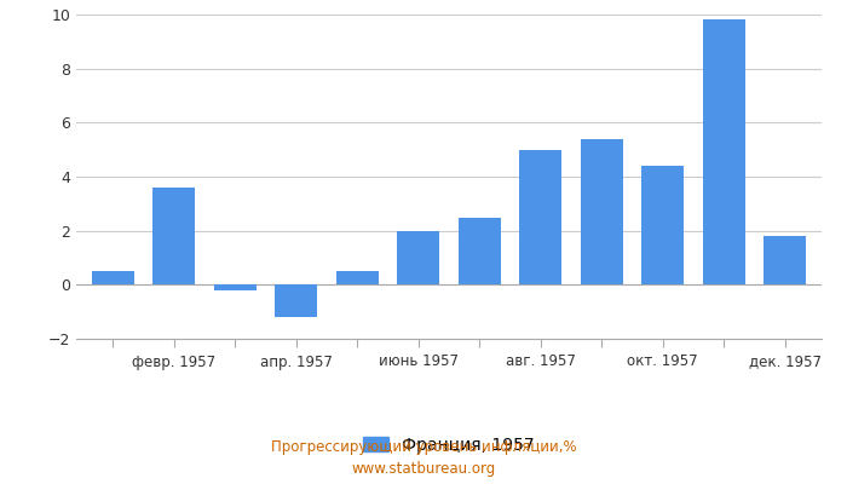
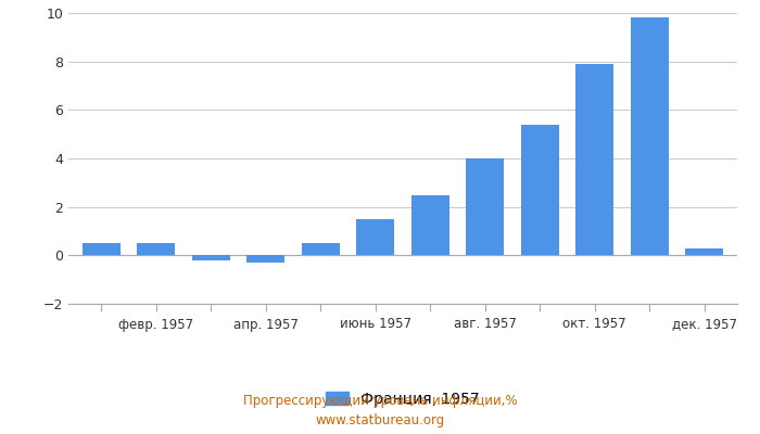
февр. 1957: 3.6 -> 0.5
апр. 1957: -1.2 -> -0.3
июнь 1957: 2.0 -> 1.5
авг. 1957: 5.0 -> 4.0
окт. 1957: 4.4 -> 7.9
дек. 1957: 1.8 -> 0.3
